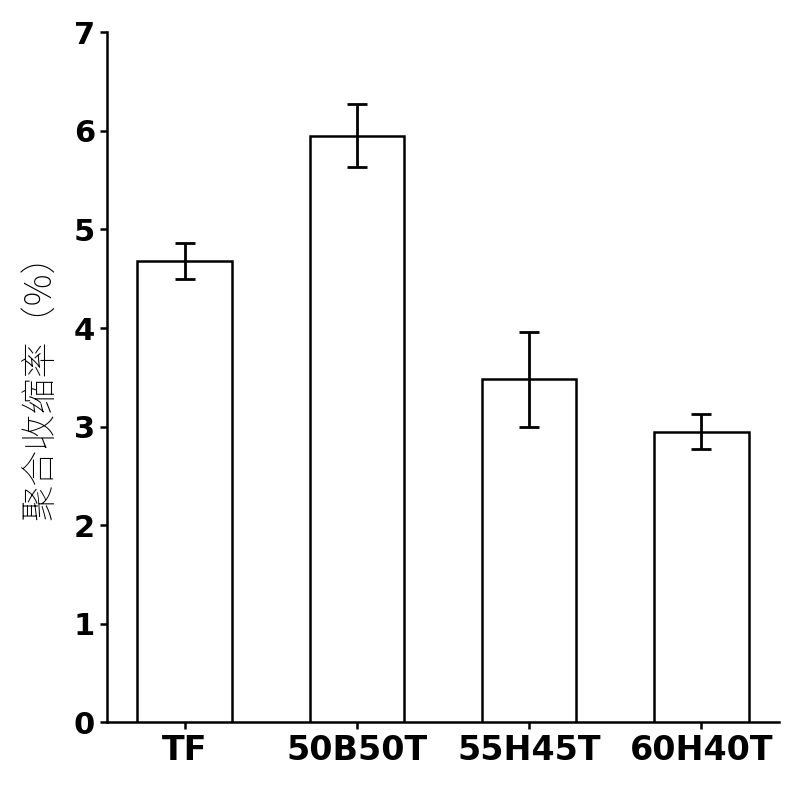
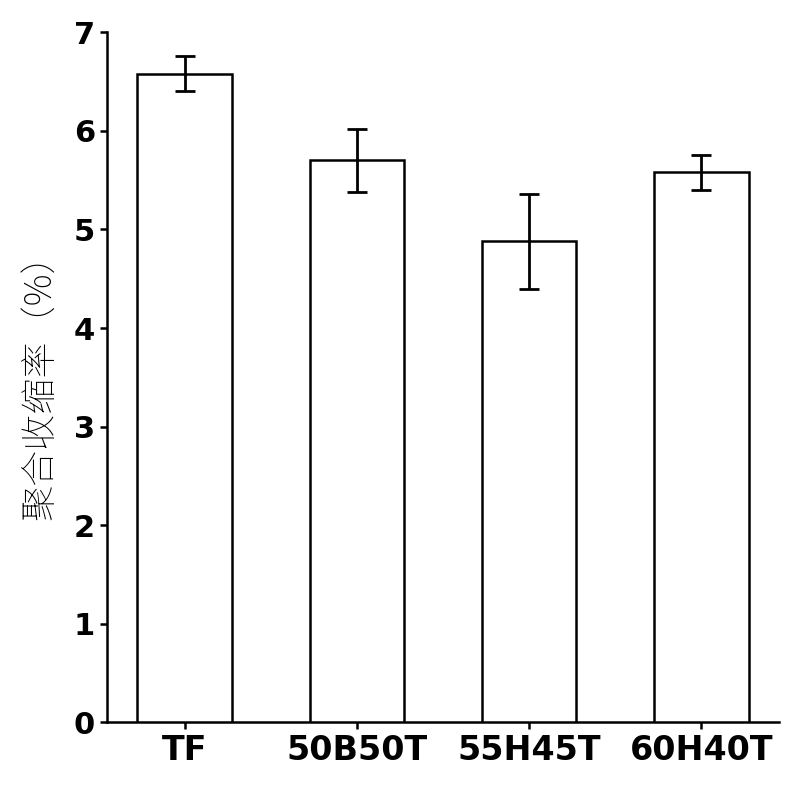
TF: 4.68 -> 6.58
50B50T: 5.95 -> 5.70
55H45T: 3.48 -> 4.88
60H40T: 2.95 -> 5.58
